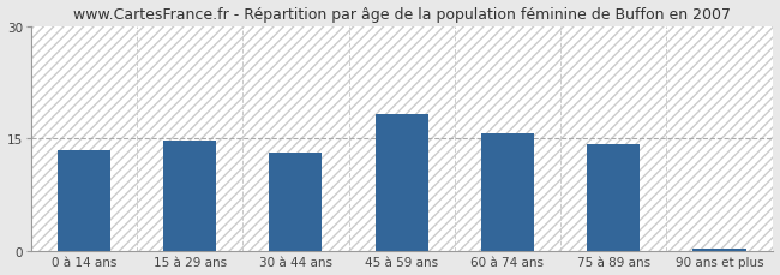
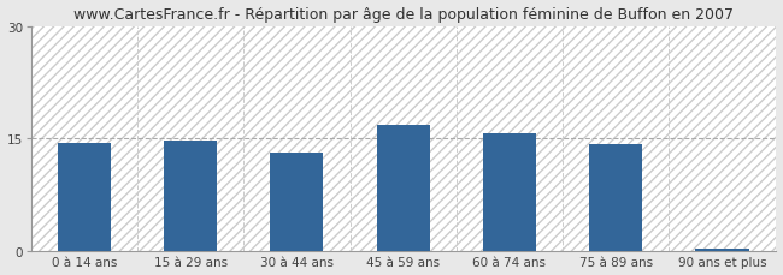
0 à 14 ans: 13.5 -> 14.4
45 à 59 ans: 18.2 -> 16.8
